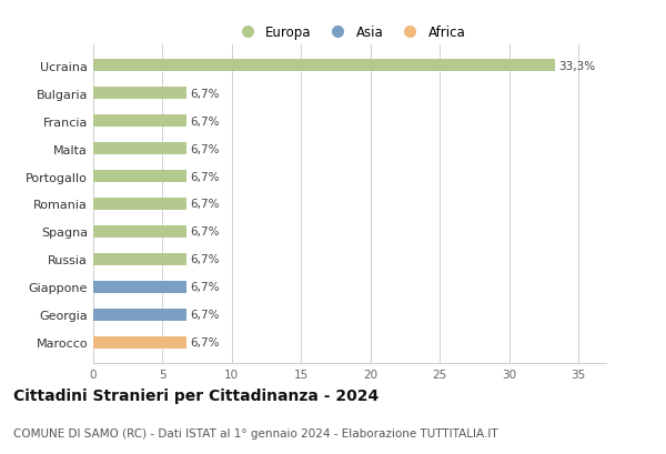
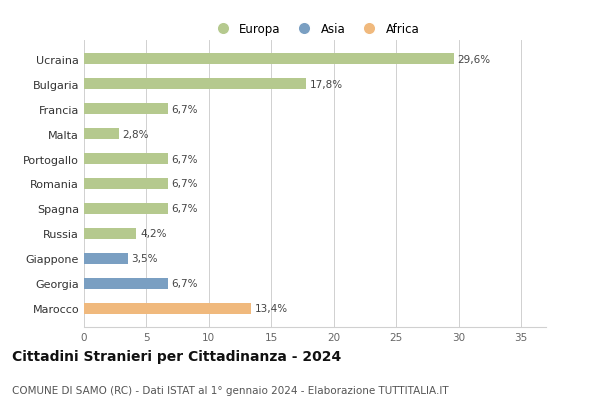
Ucraina: 33,3% -> 29,6%
Bulgaria: 6,7% -> 17,8%
Malta: 6,7% -> 2,8%
Russia: 6,7% -> 4,2%
Giappone: 6,7% -> 3,5%
Marocco: 6,7% -> 13,4%
